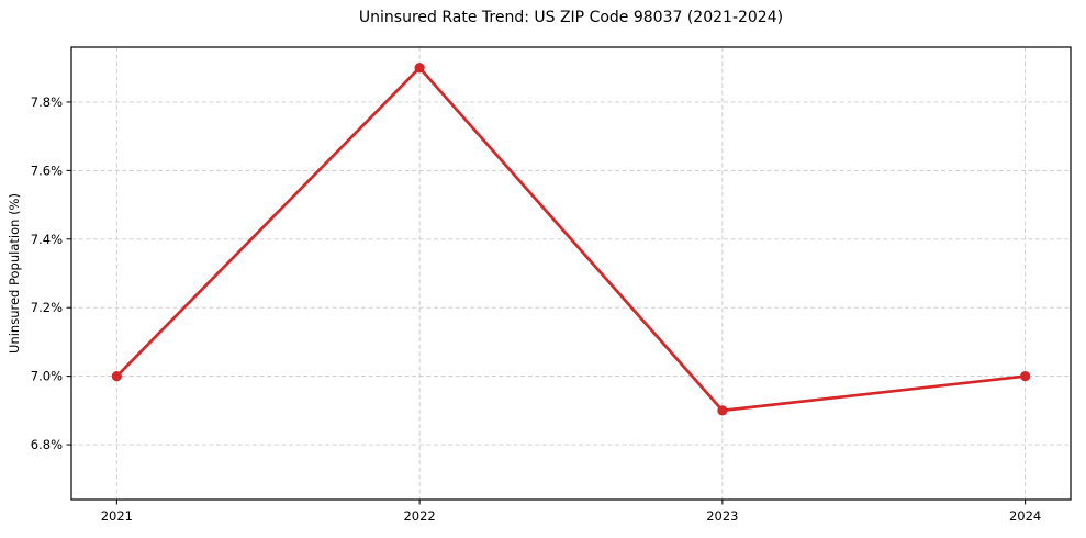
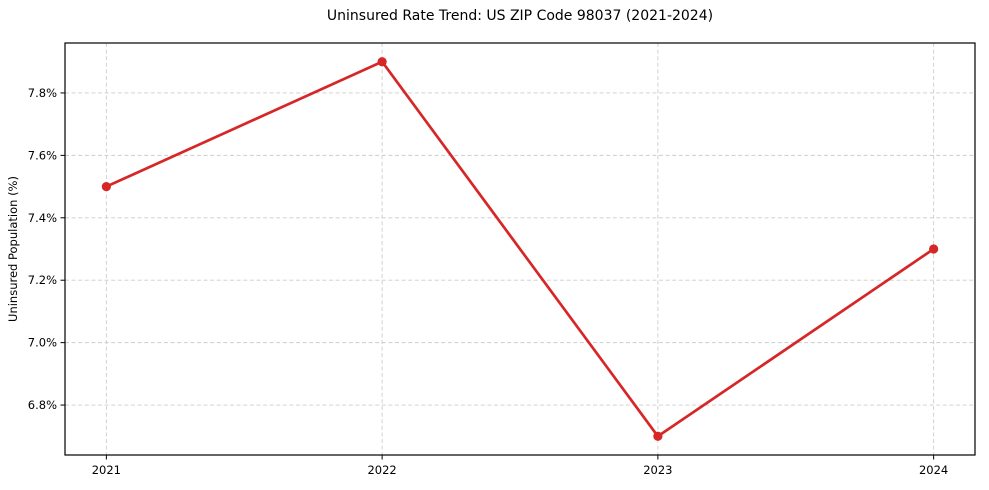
2021: 7.0% -> 7.5%
2023: 6.9% -> 6.7%
2024: 7.0% -> 7.3%
